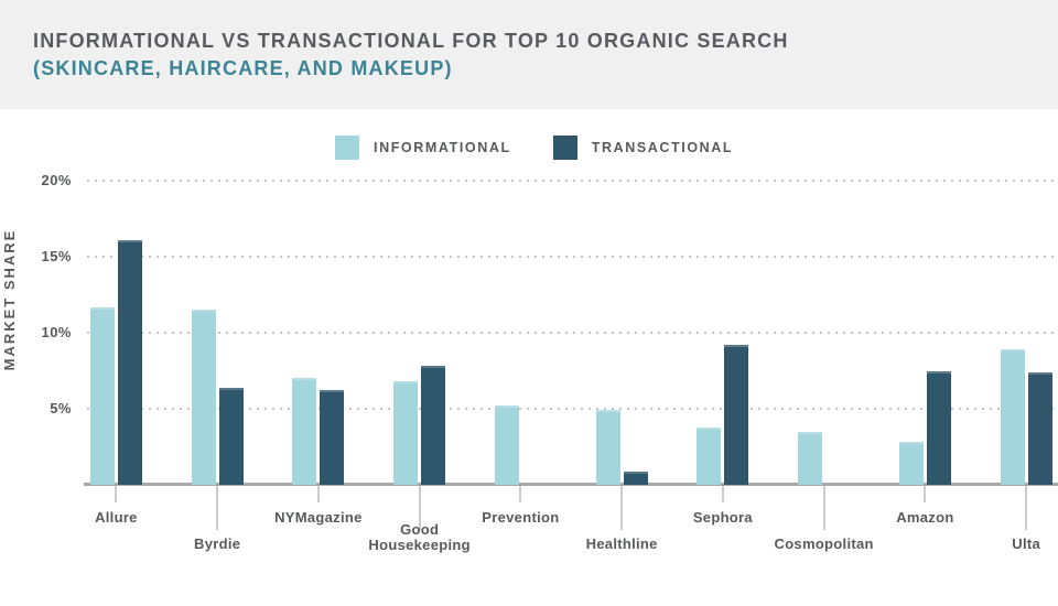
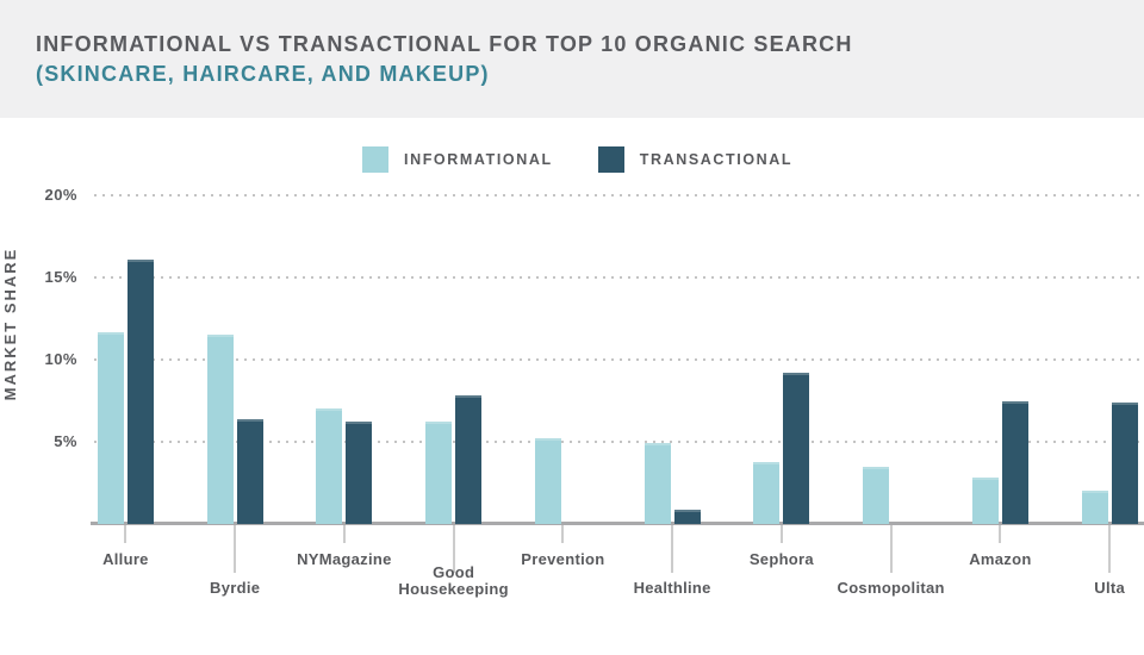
INFORMATIONAL/Good Housekeeping: 6.8% -> 6.2%
INFORMATIONAL/Ulta: 8.9% -> 2.0%
